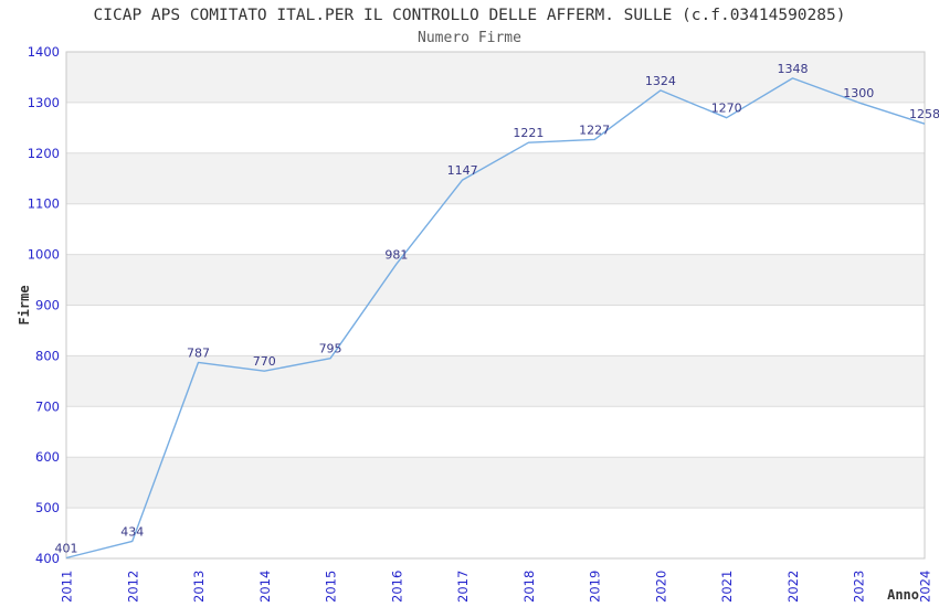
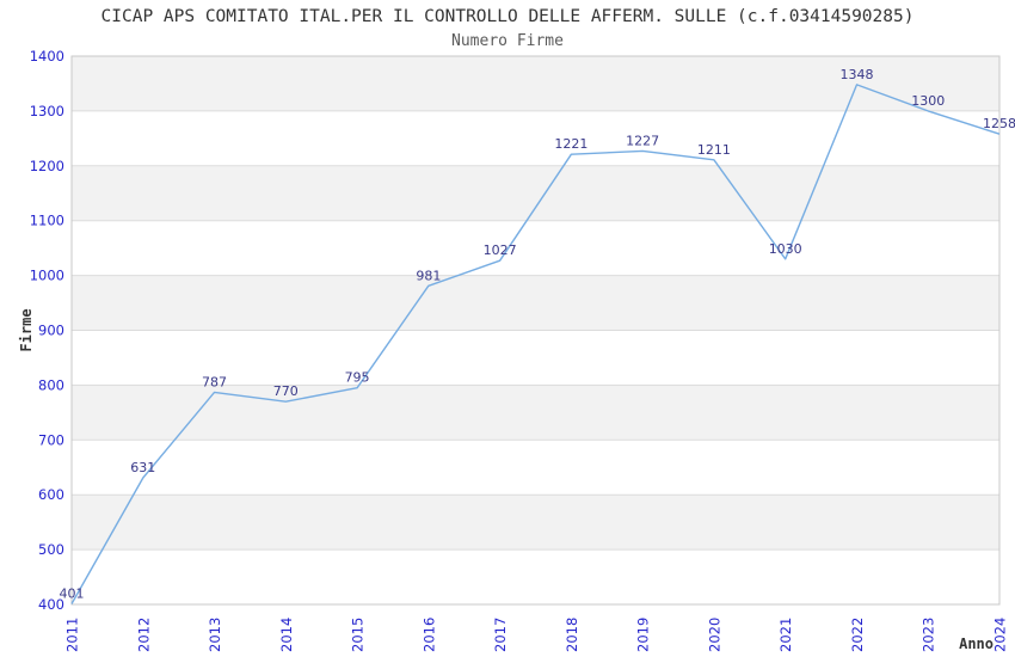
2012: 434 -> 631
2017: 1147 -> 1027
2020: 1324 -> 1211
2021: 1270 -> 1030
